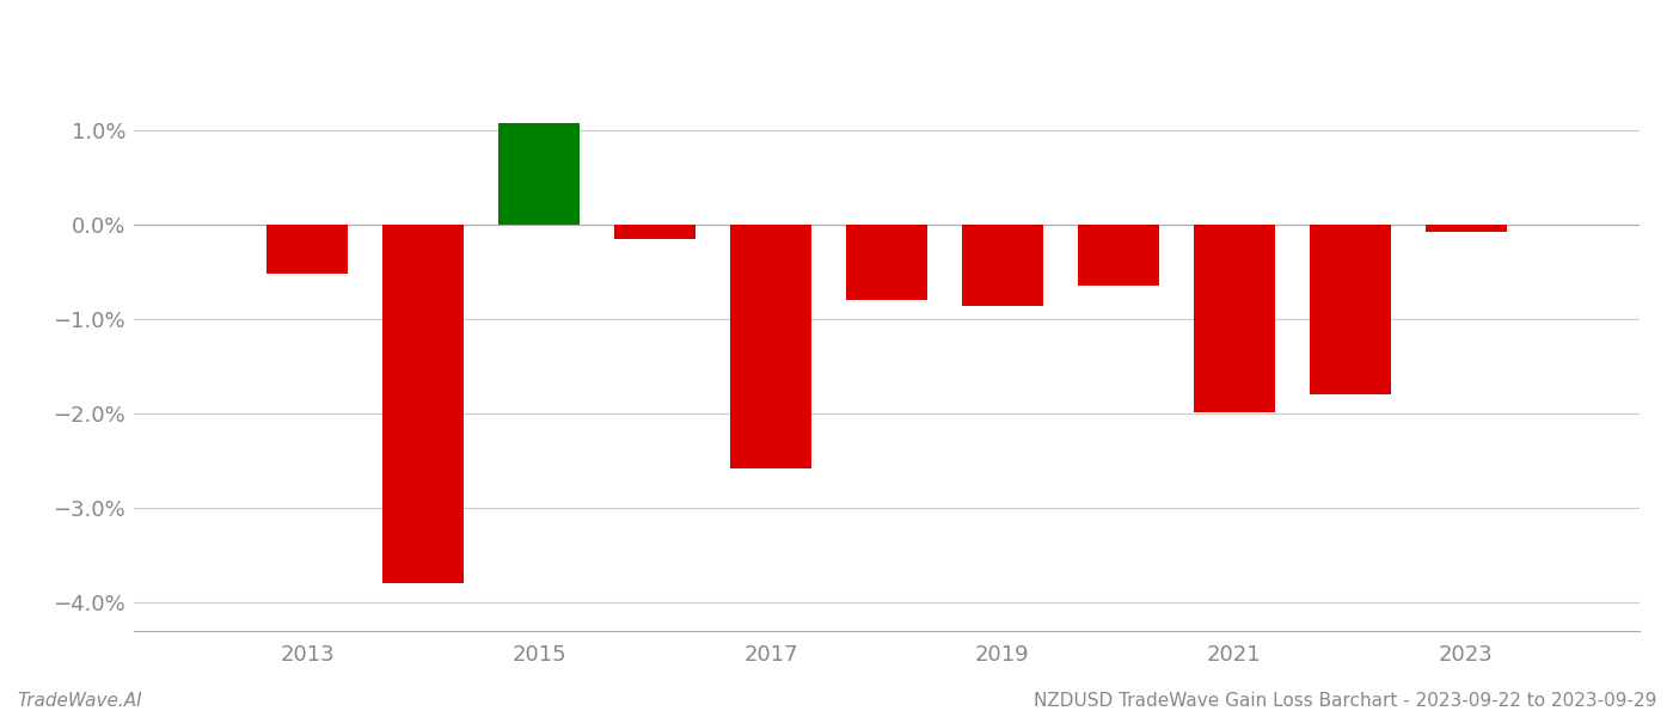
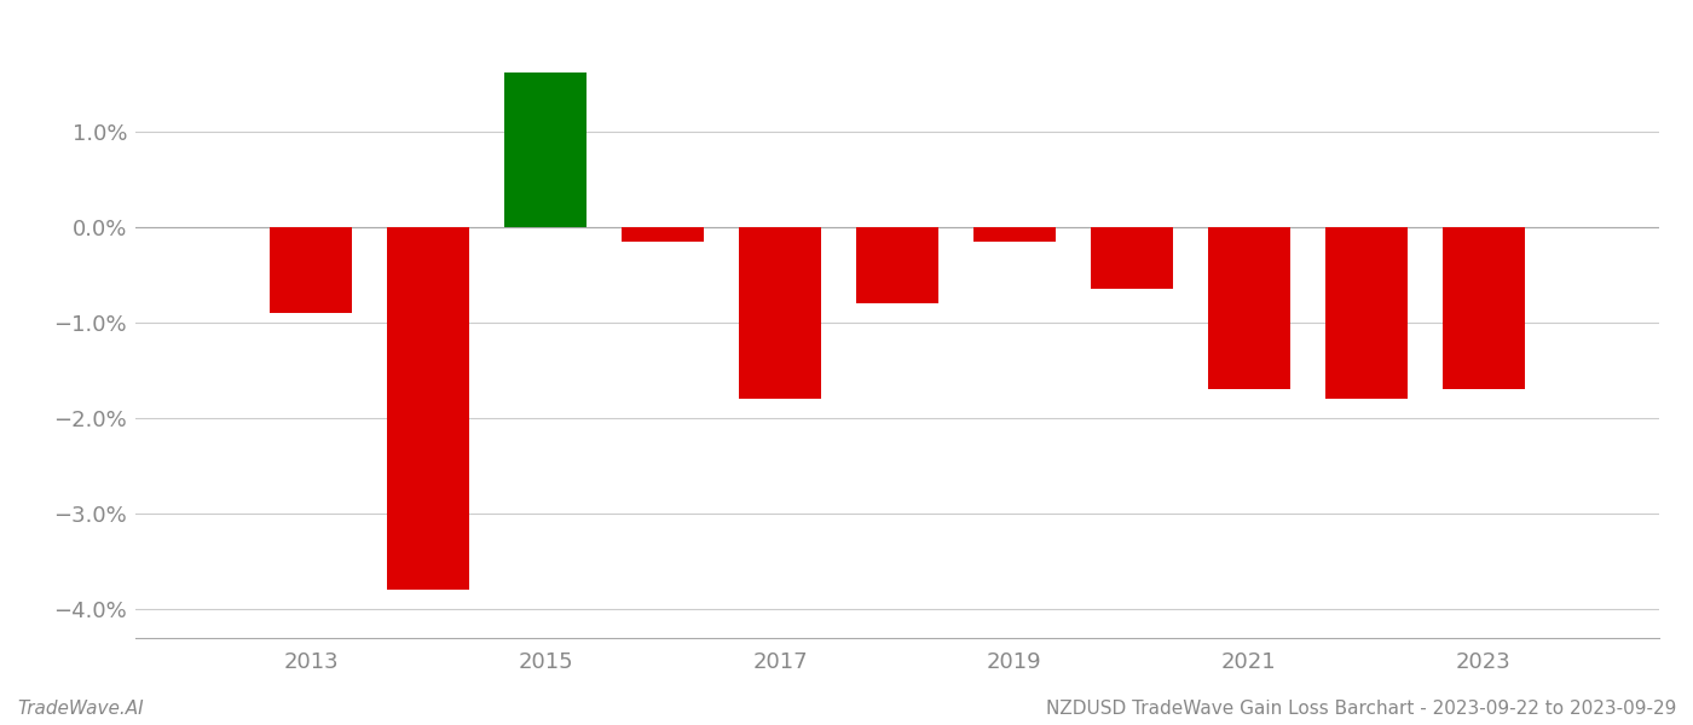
2013: -0.52% -> -0.90%
2015: 1.08% -> 1.62%
2017: -2.58% -> -1.80%
2019: -0.86% -> -0.15%
2021: -1.98% -> -1.70%
2023: -0.08% -> -1.70%
